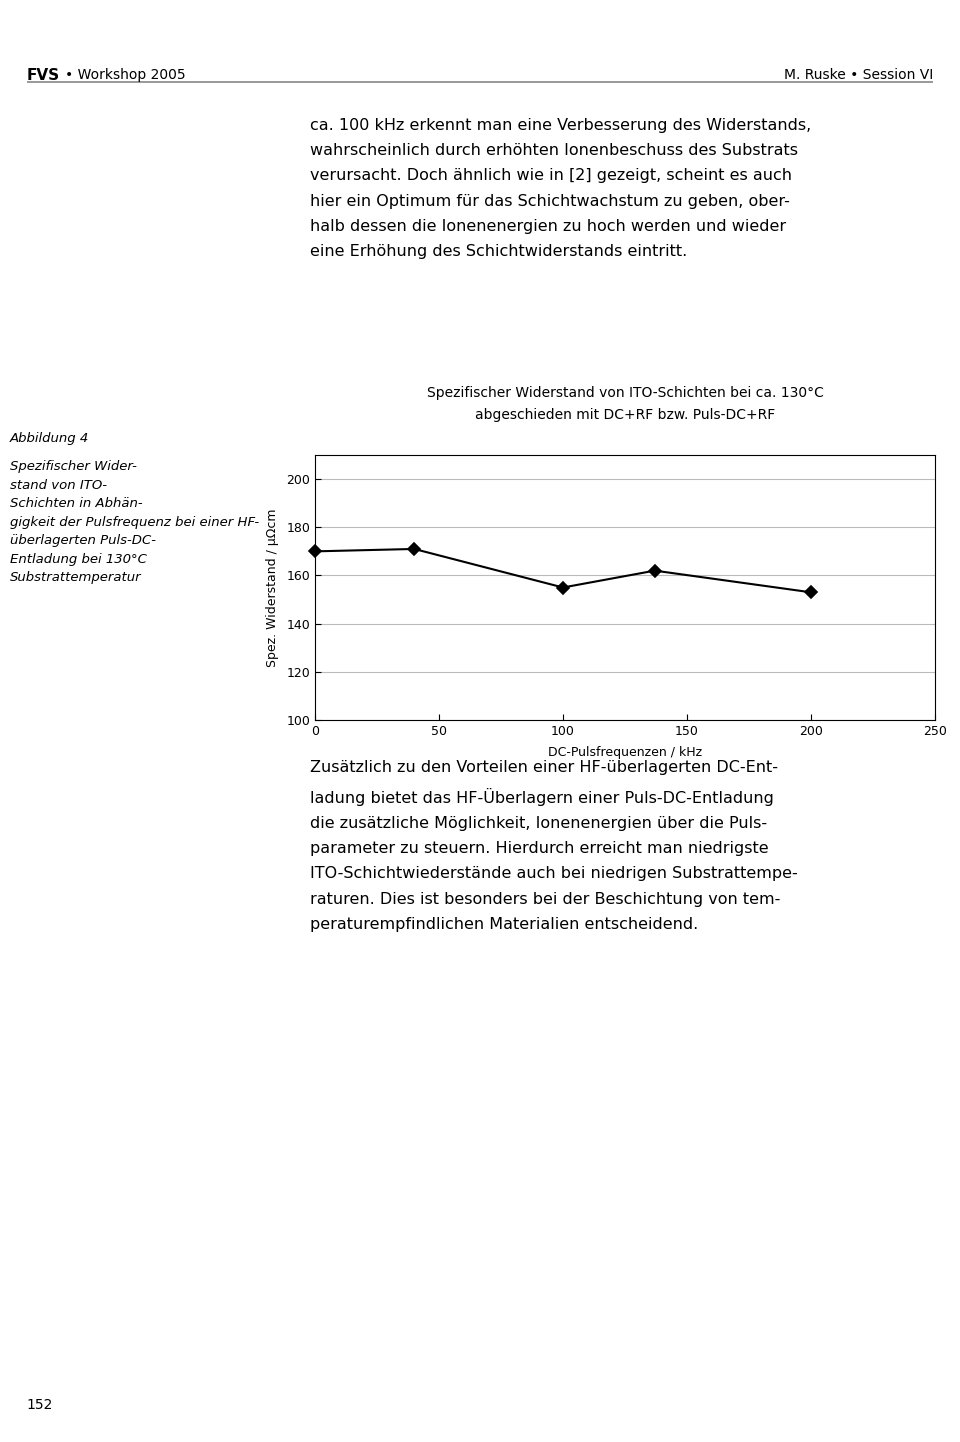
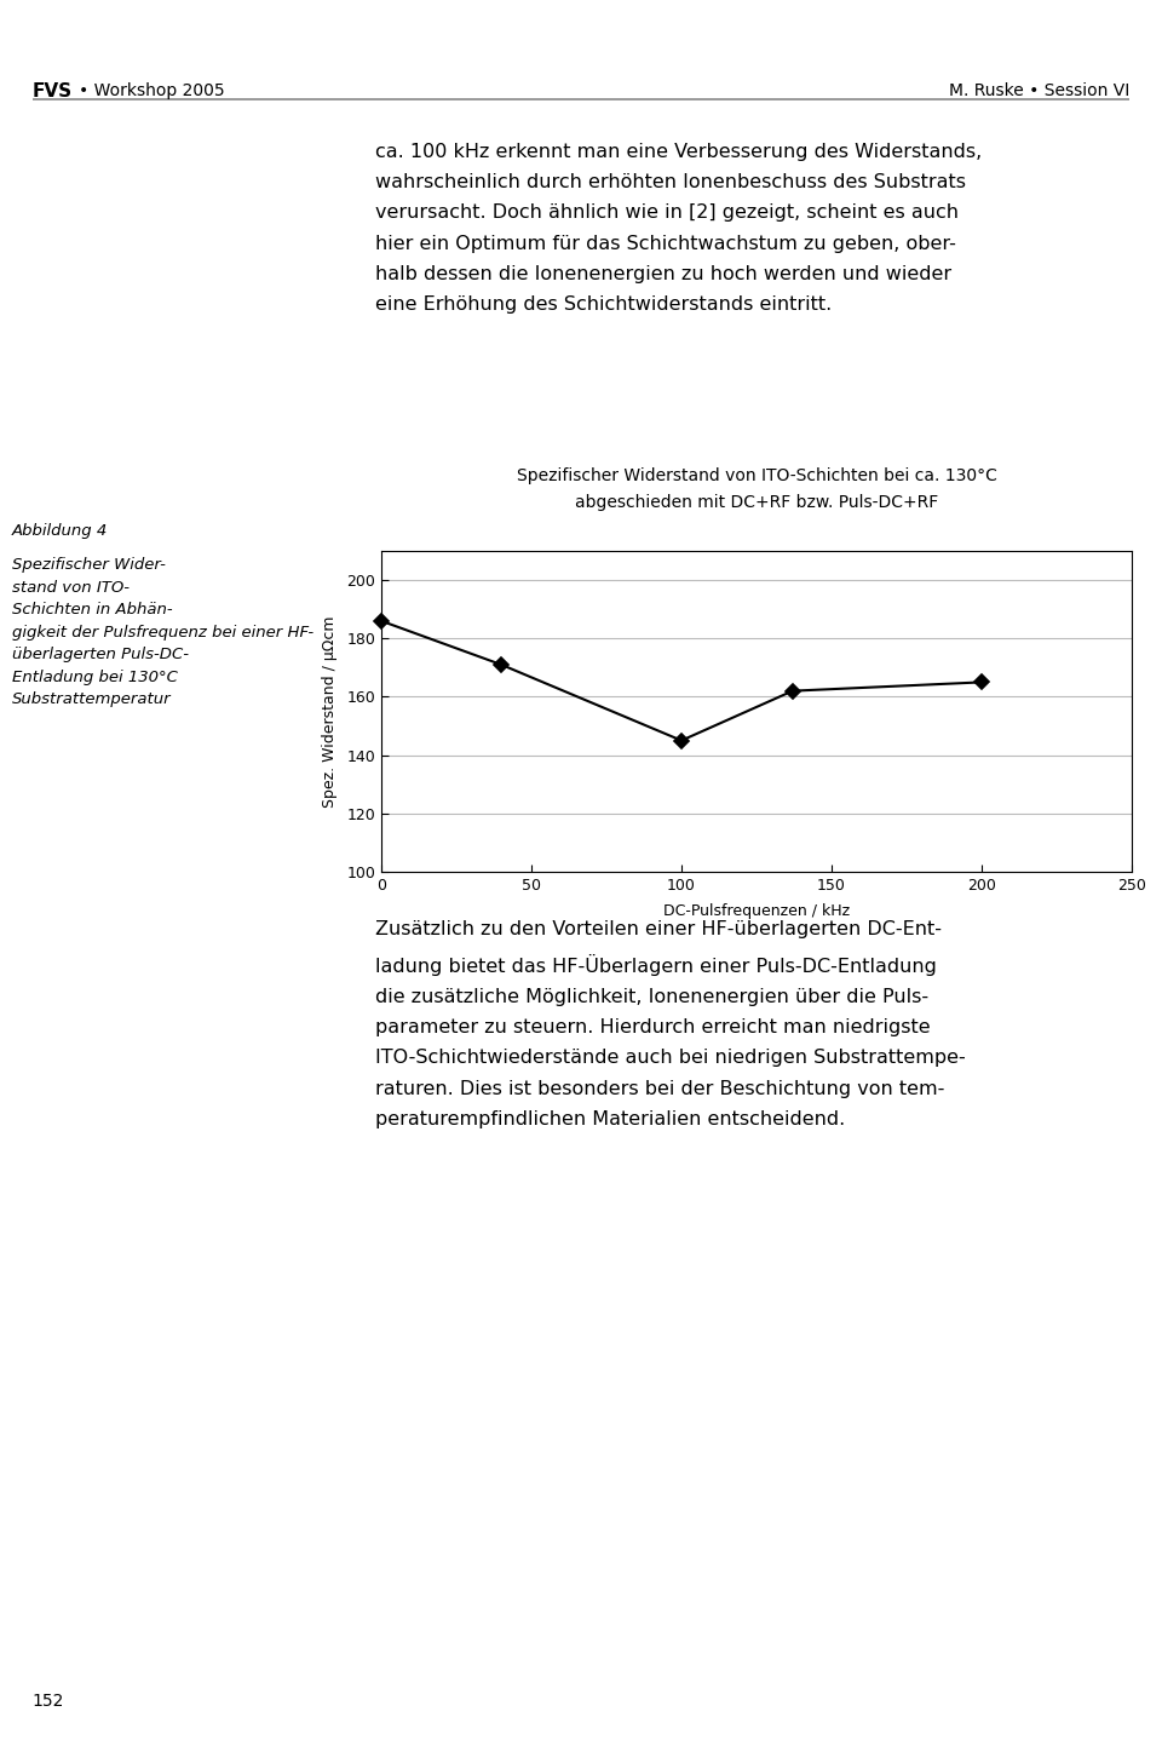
0: 170 -> 186
100: 155 -> 145
200: 153 -> 165
